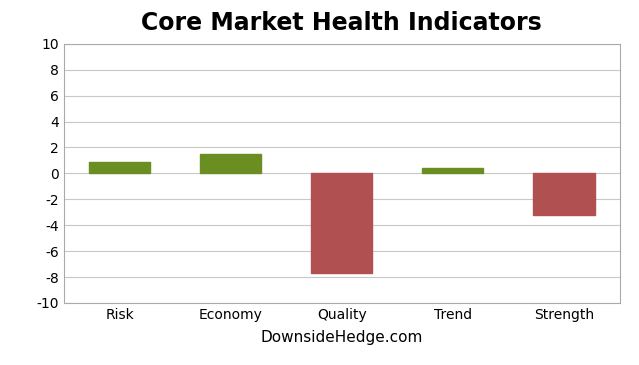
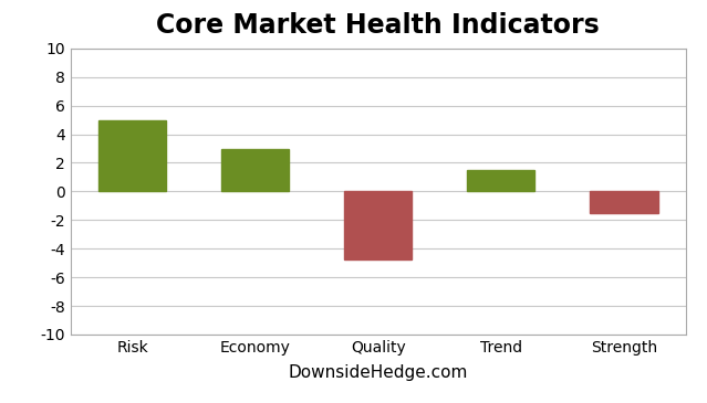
Risk: 0.9 -> 5.0
Economy: 1.5 -> 3.0
Quality: -7.7 -> -4.8
Trend: 0.4 -> 1.5
Strength: -3.2 -> -1.5
